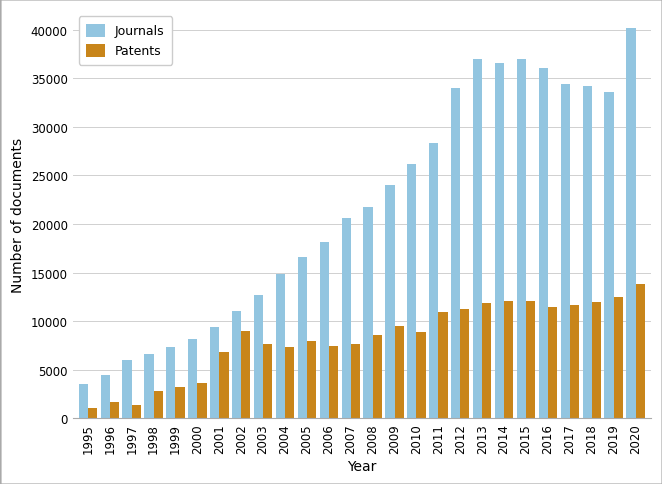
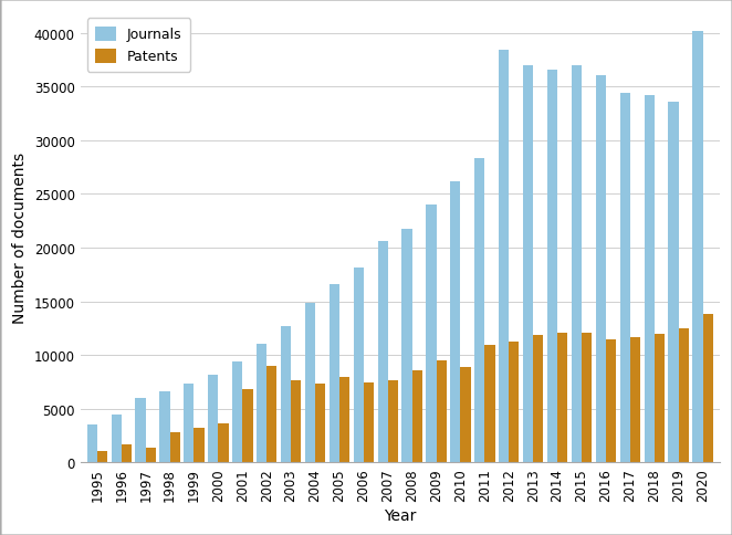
Journals/2012: 34000 -> 38400
